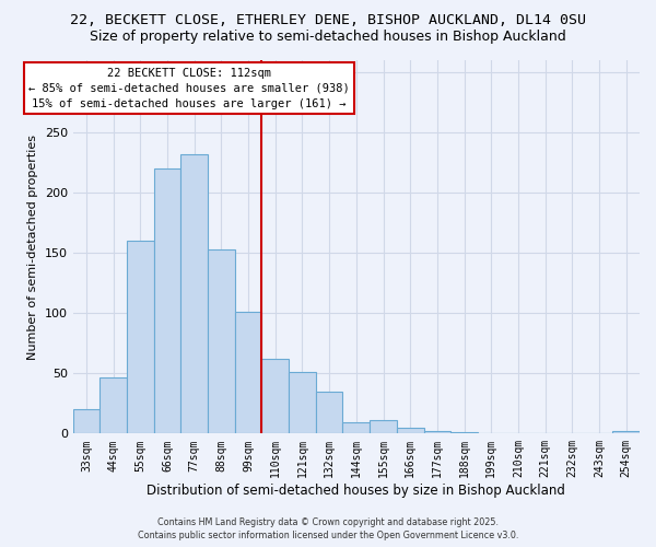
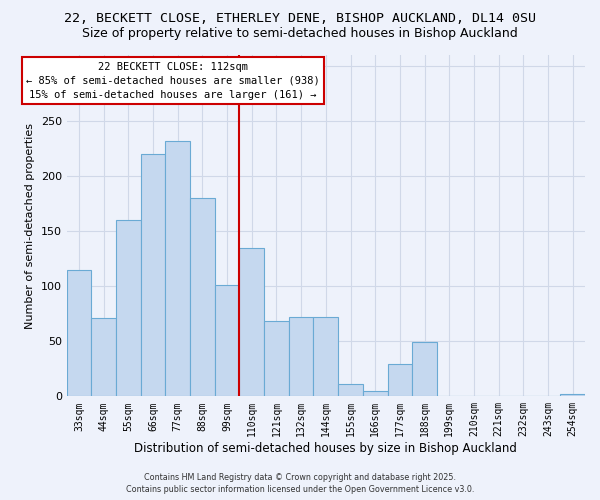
33sqm: 20 -> 115
44sqm: 47 -> 71
88sqm: 153 -> 180
110sqm: 62 -> 135
121sqm: 51 -> 68
132sqm: 35 -> 72
144sqm: 9 -> 72
177sqm: 2 -> 29
188sqm: 1 -> 49
